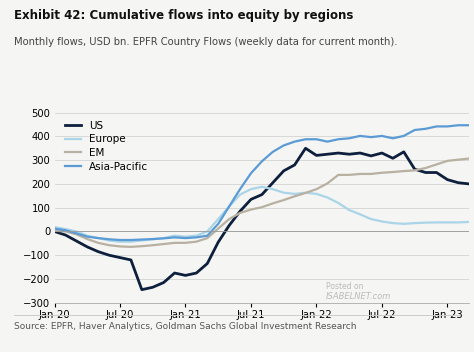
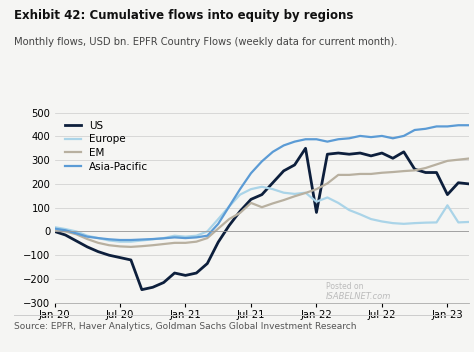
EM/Jul-21: 92 -> 120
US/Jan-22: 320 -> 80
Europe/Jan-22: 158 -> 125
US/Jan-23: 218 -> 155
Europe/Jan-23: 38 -> 110
